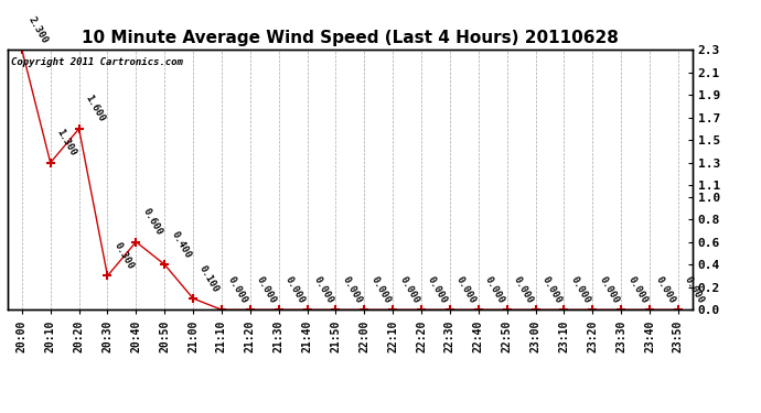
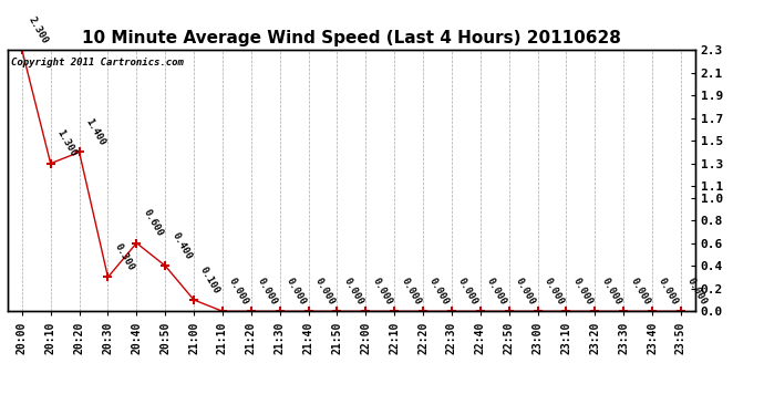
20:20: 1.600 -> 1.400
